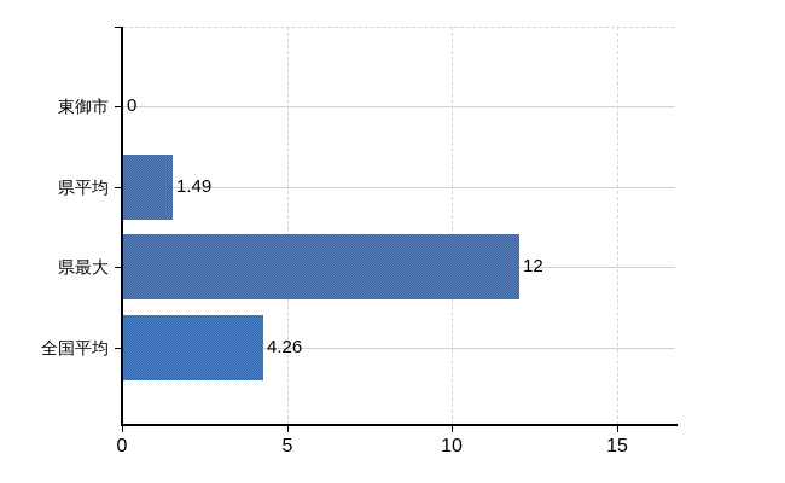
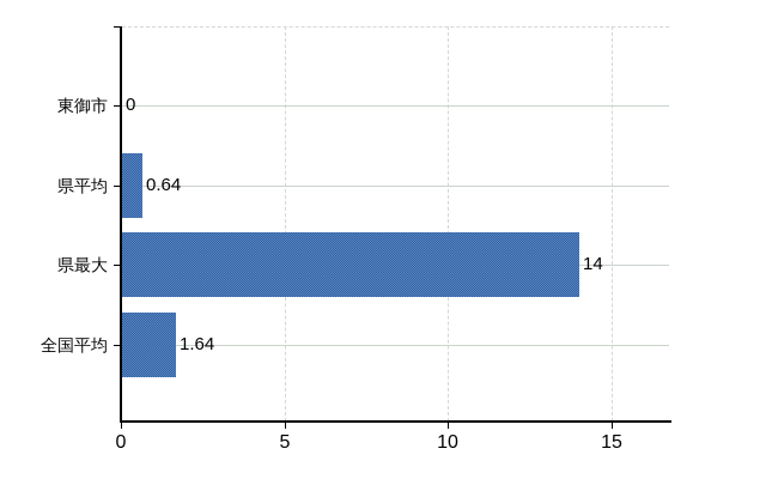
県平均: 1.49 -> 0.64
県最大: 12 -> 14
全国平均: 4.26 -> 1.64
